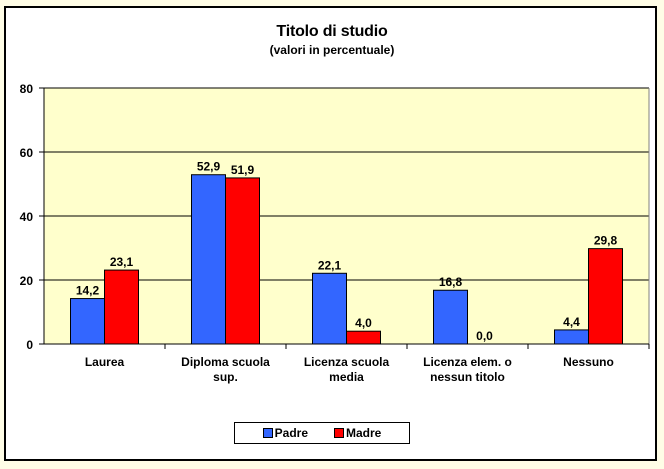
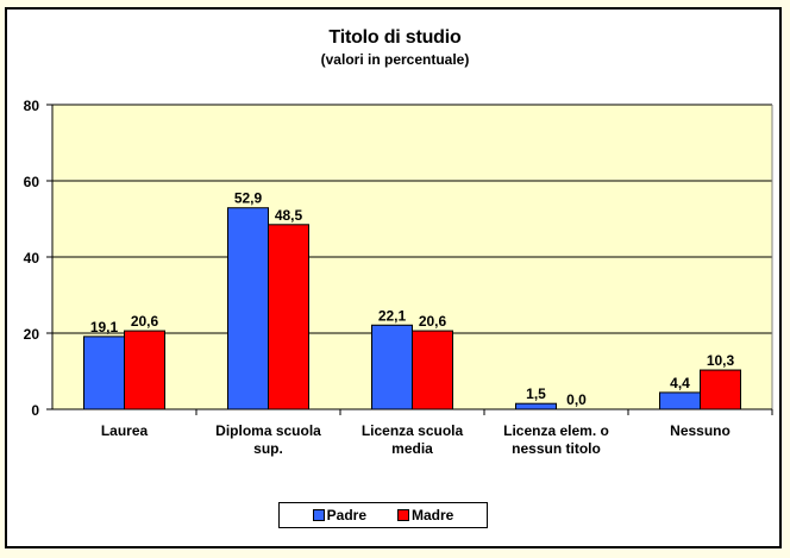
Padre/Laurea: 14,2 -> 19,1
Madre/Laurea: 23,1 -> 20,6
Madre/Diploma scuola sup.: 51,9 -> 48,5
Madre/Licenza scuola media: 4,0 -> 20,6
Padre/Licenza elem. o nessun titolo: 16,8 -> 1,5
Madre/Nessuno: 29,8 -> 10,3
